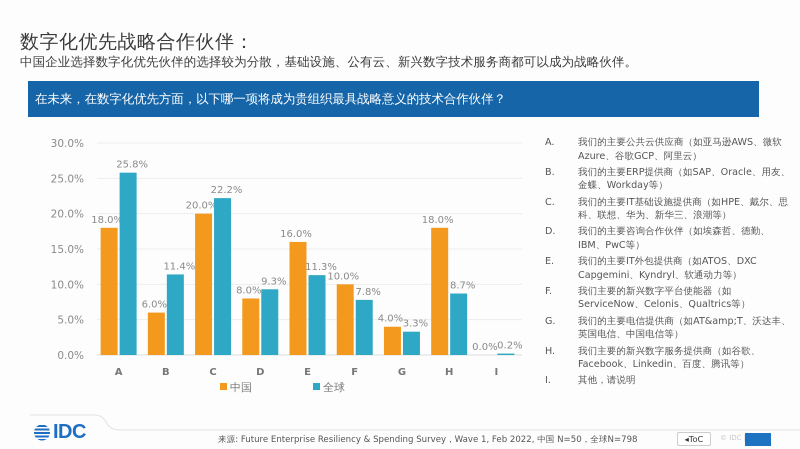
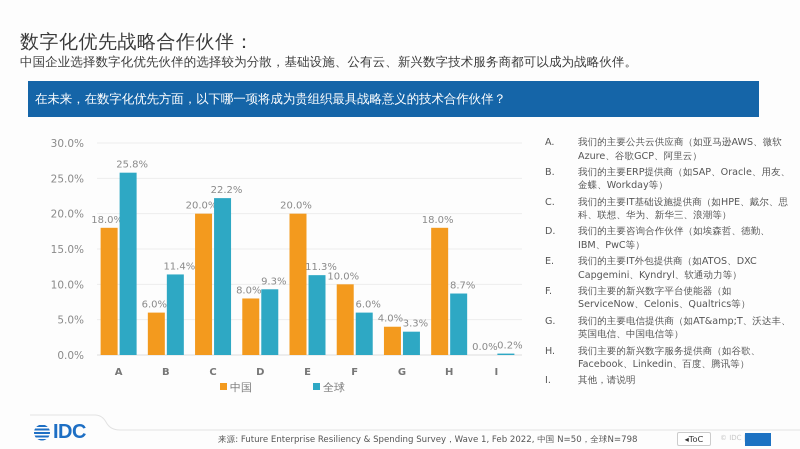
中国/E: 16.0% -> 20.0%
全球/F: 7.8% -> 6.0%
